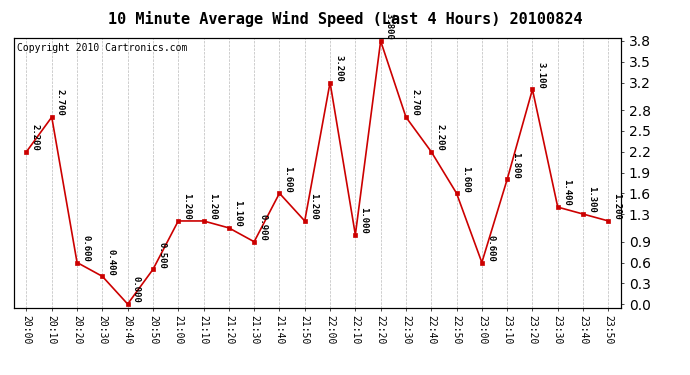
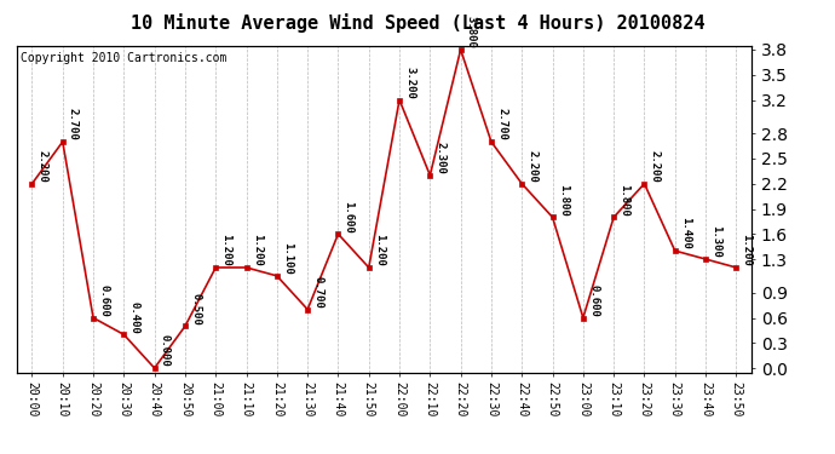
21:30: 0.900 -> 0.700
22:10: 1.000 -> 2.300
22:50: 1.600 -> 1.800
23:20: 3.100 -> 2.200
